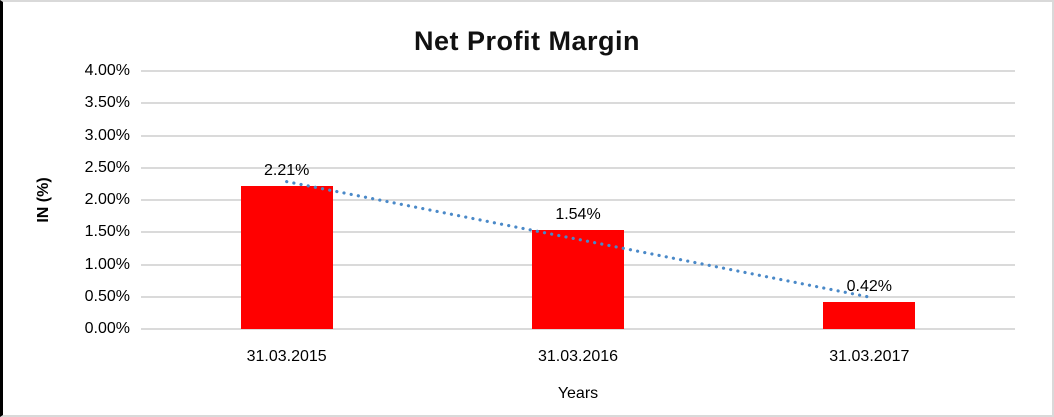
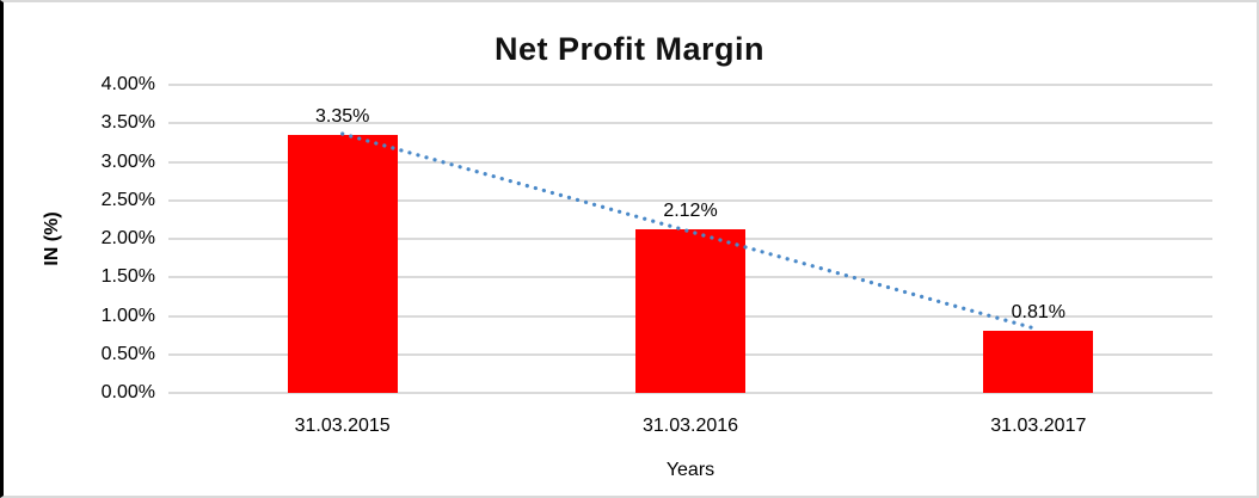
31.03.2015: 2.21% -> 3.35%
31.03.2016: 1.54% -> 2.12%
31.03.2017: 0.42% -> 0.81%
